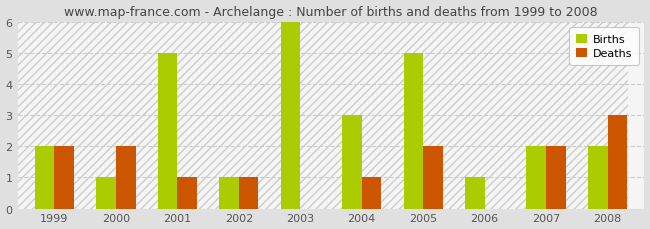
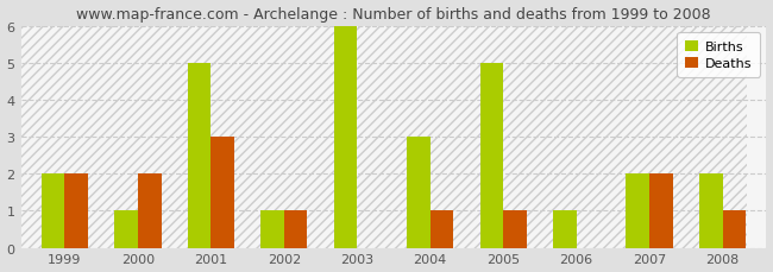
Deaths/2001: 1 -> 3
Deaths/2005: 2 -> 1
Deaths/2008: 3 -> 1
